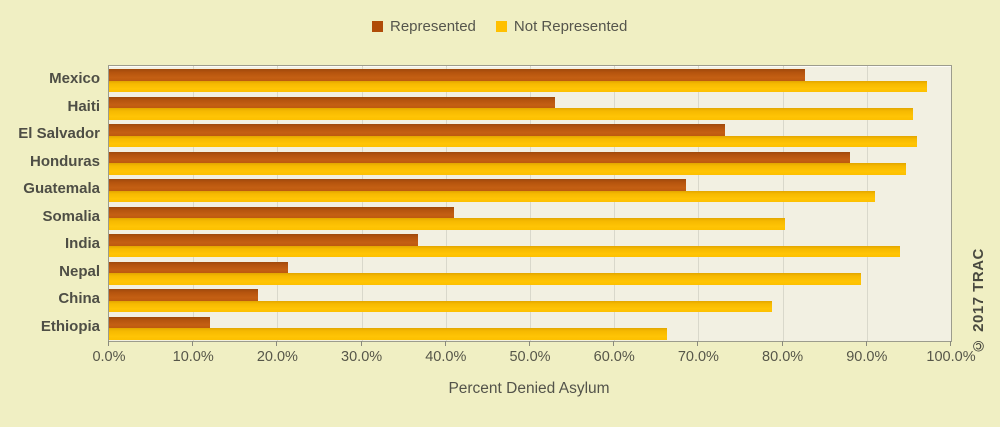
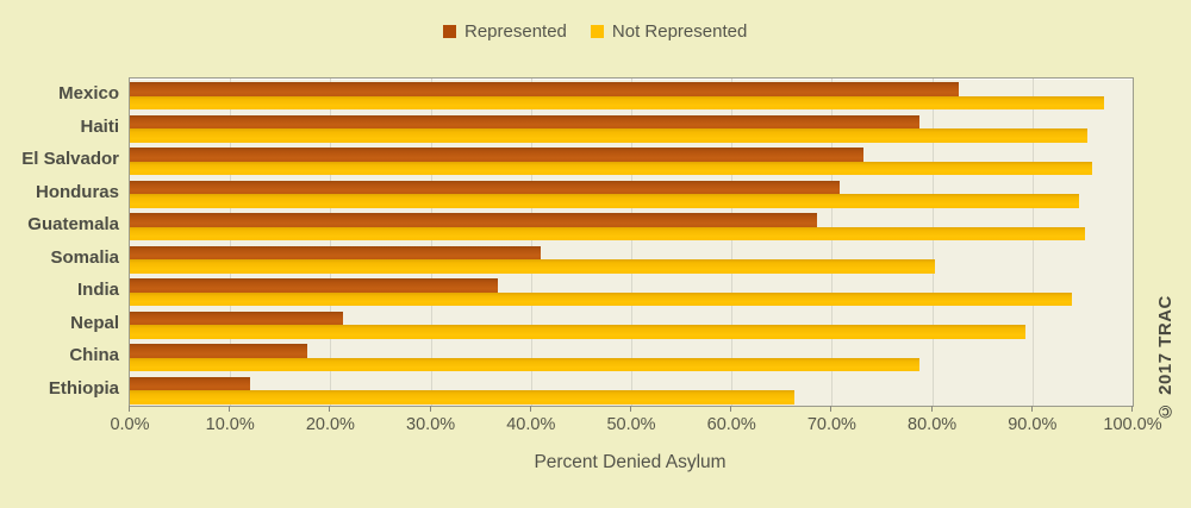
Represented/Haiti: 53% -> 79%
Represented/Honduras: 88% -> 71%
Not Represented/Guatemala: 91% -> 95%
